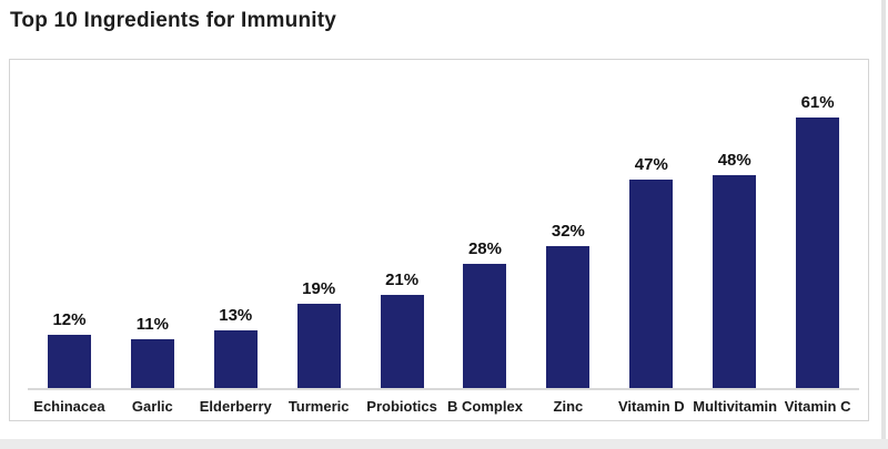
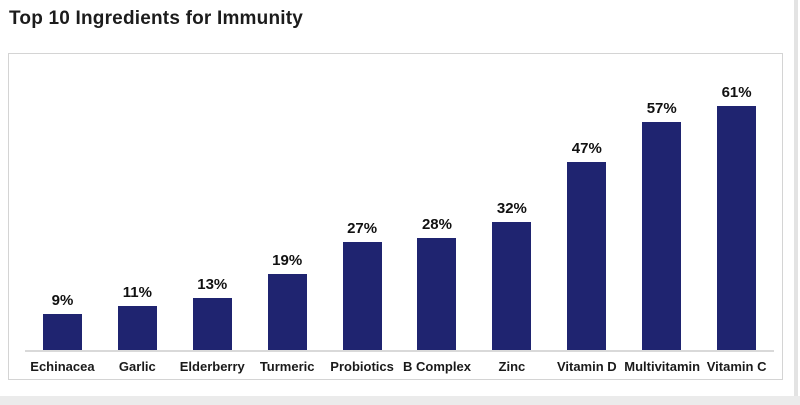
Echinacea: 12% -> 9%
Probiotics: 21% -> 27%
Multivitamin: 48% -> 57%
